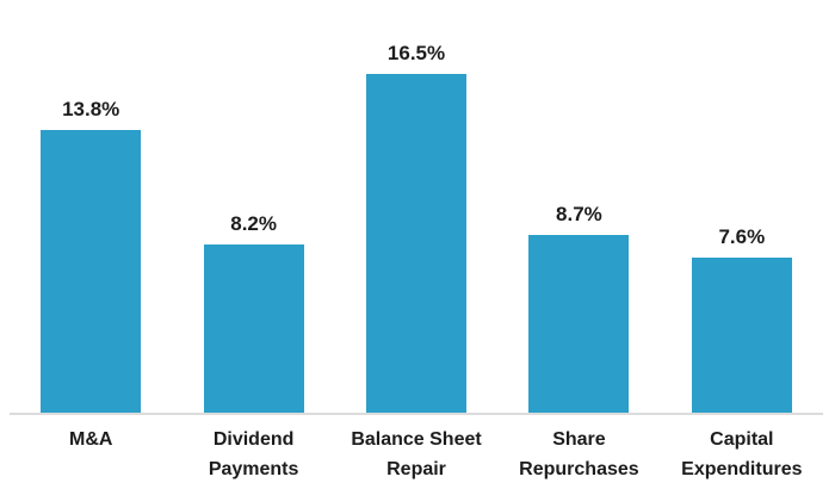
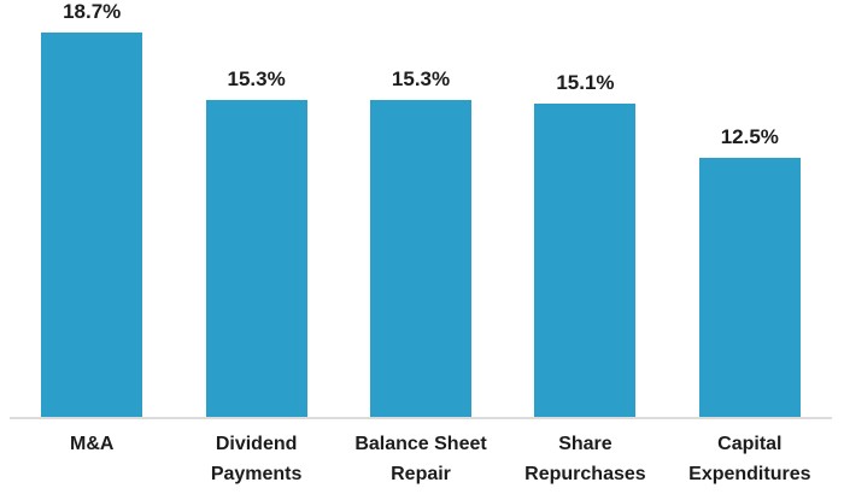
M&A: 13.8% -> 18.7%
Dividend Payments: 8.2% -> 15.3%
Balance Sheet Repair: 16.5% -> 15.3%
Share Repurchases: 8.7% -> 15.1%
Capital Expenditures: 7.6% -> 12.5%
